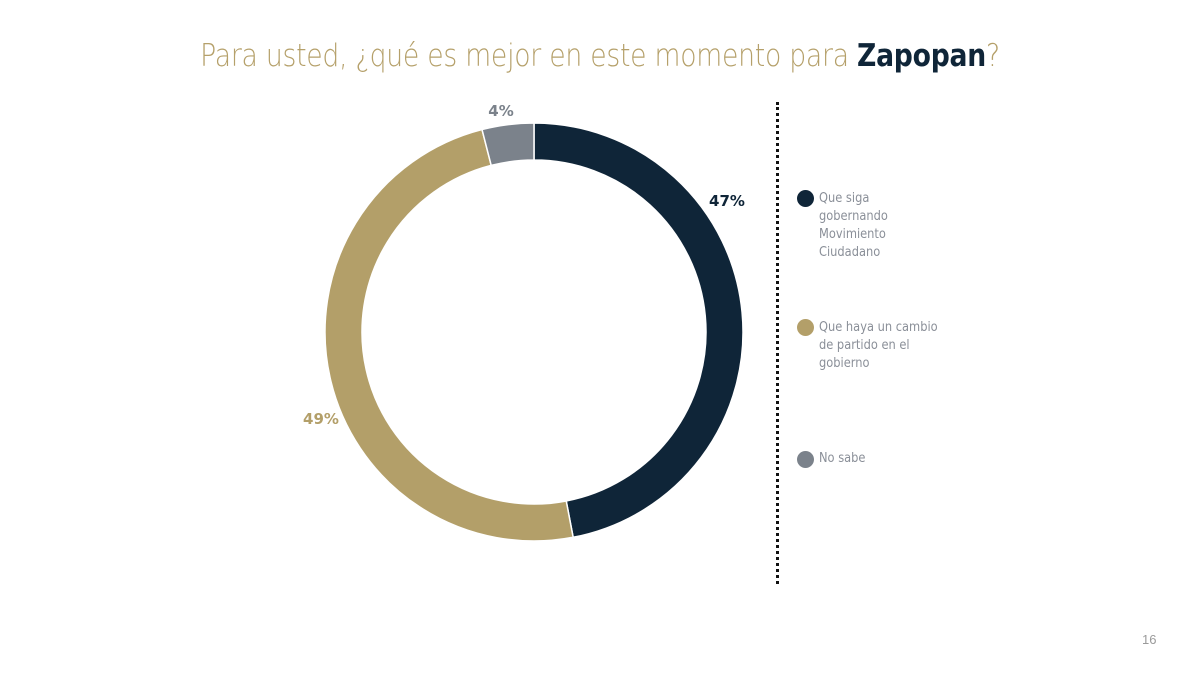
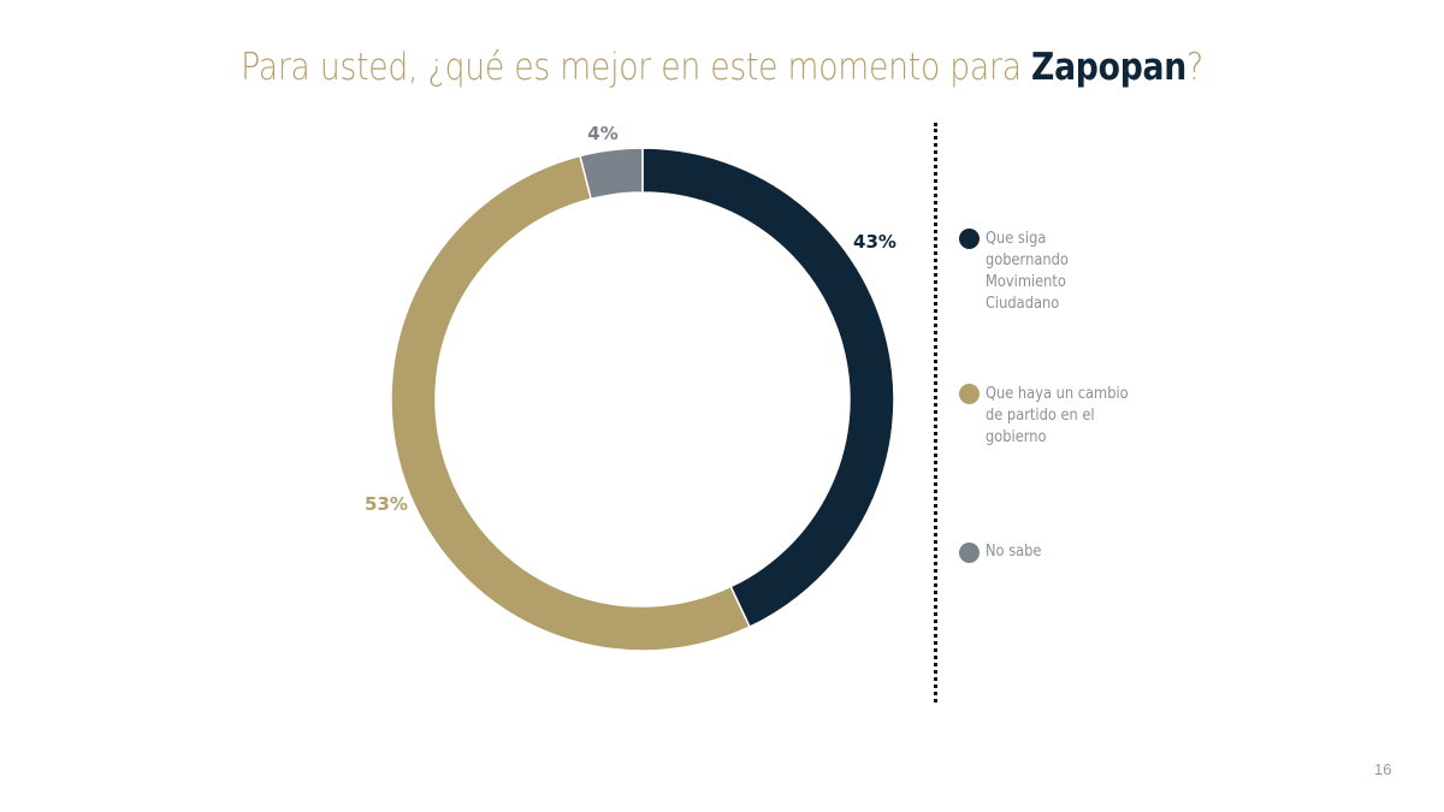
Que siga gobernando Movimiento Ciudadano: 47% -> 43%
Que haya un cambio de partido en el gobierno: 49% -> 53%
